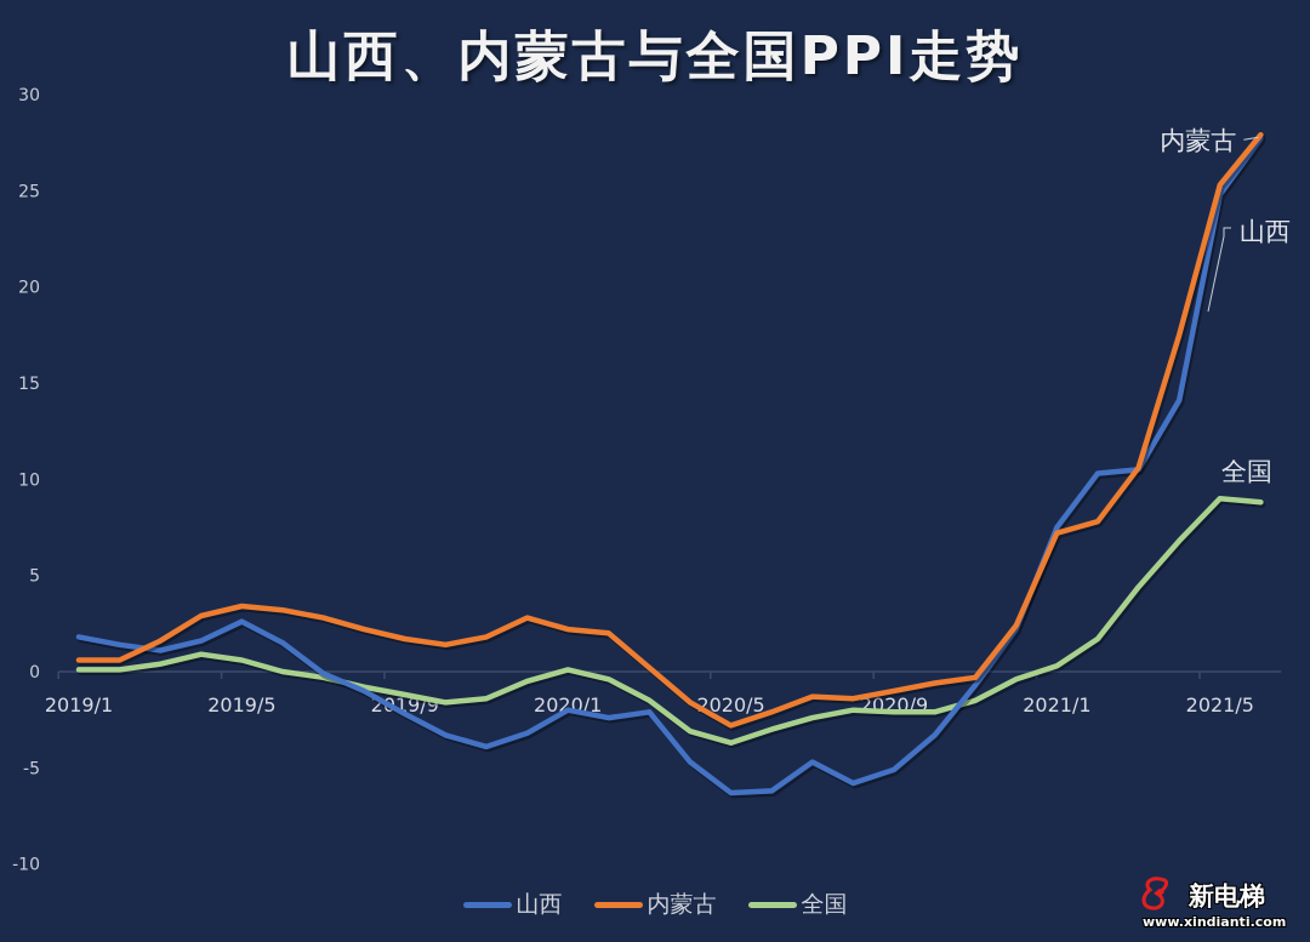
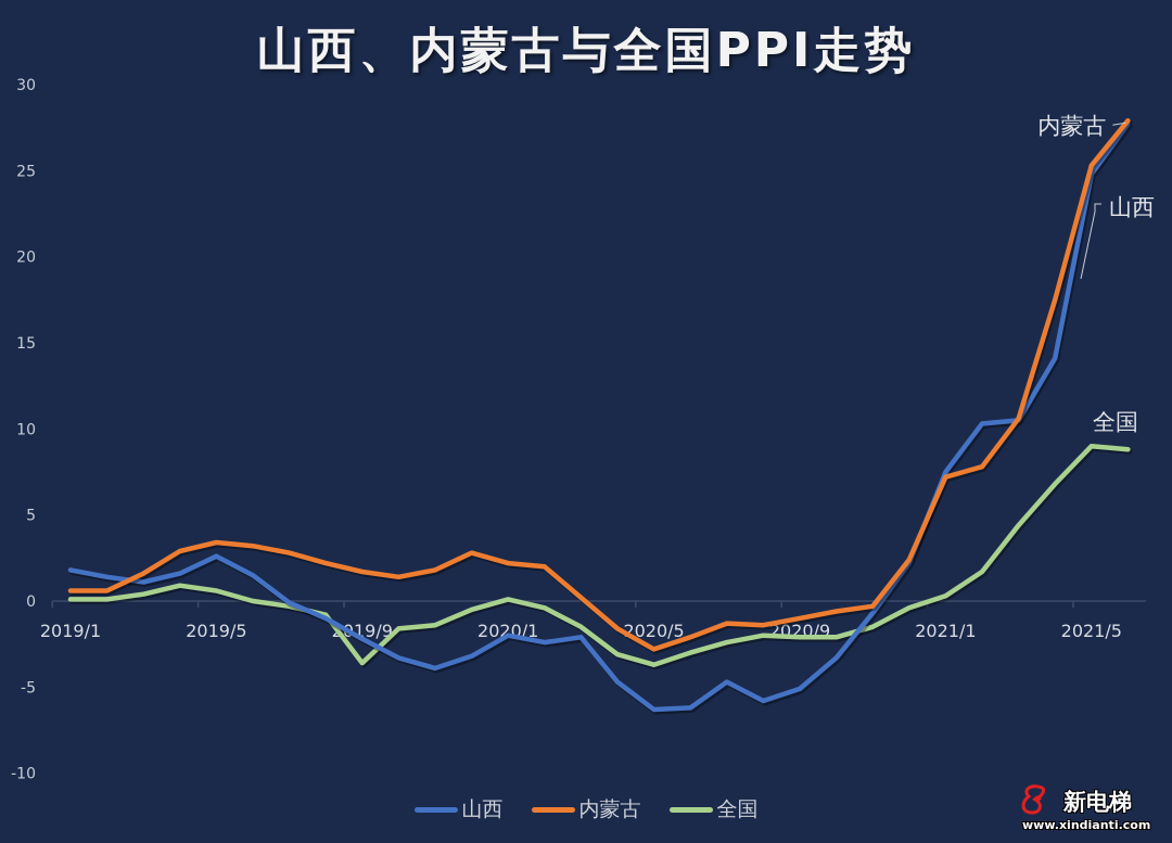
全国/2019/9: -1.2 -> -3.6
